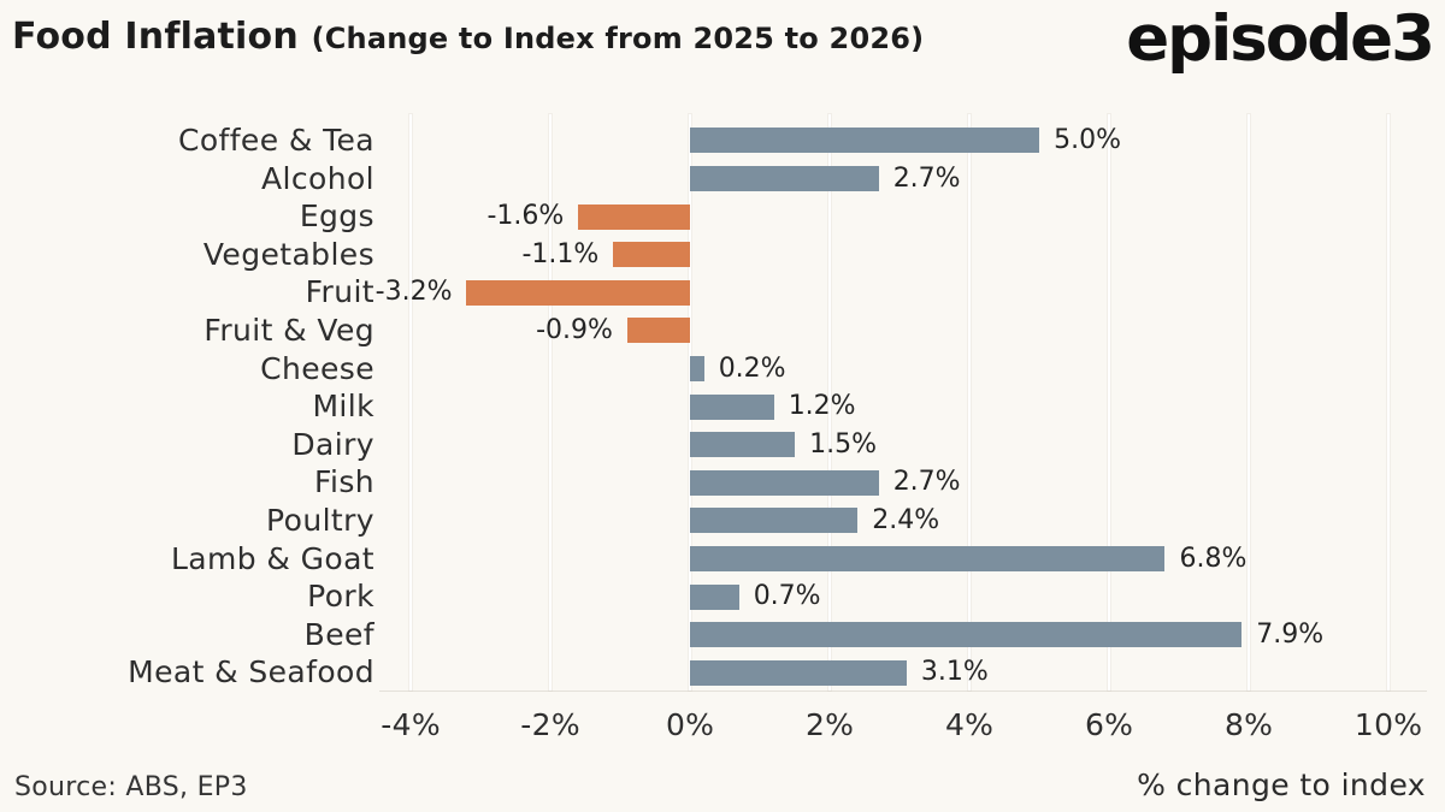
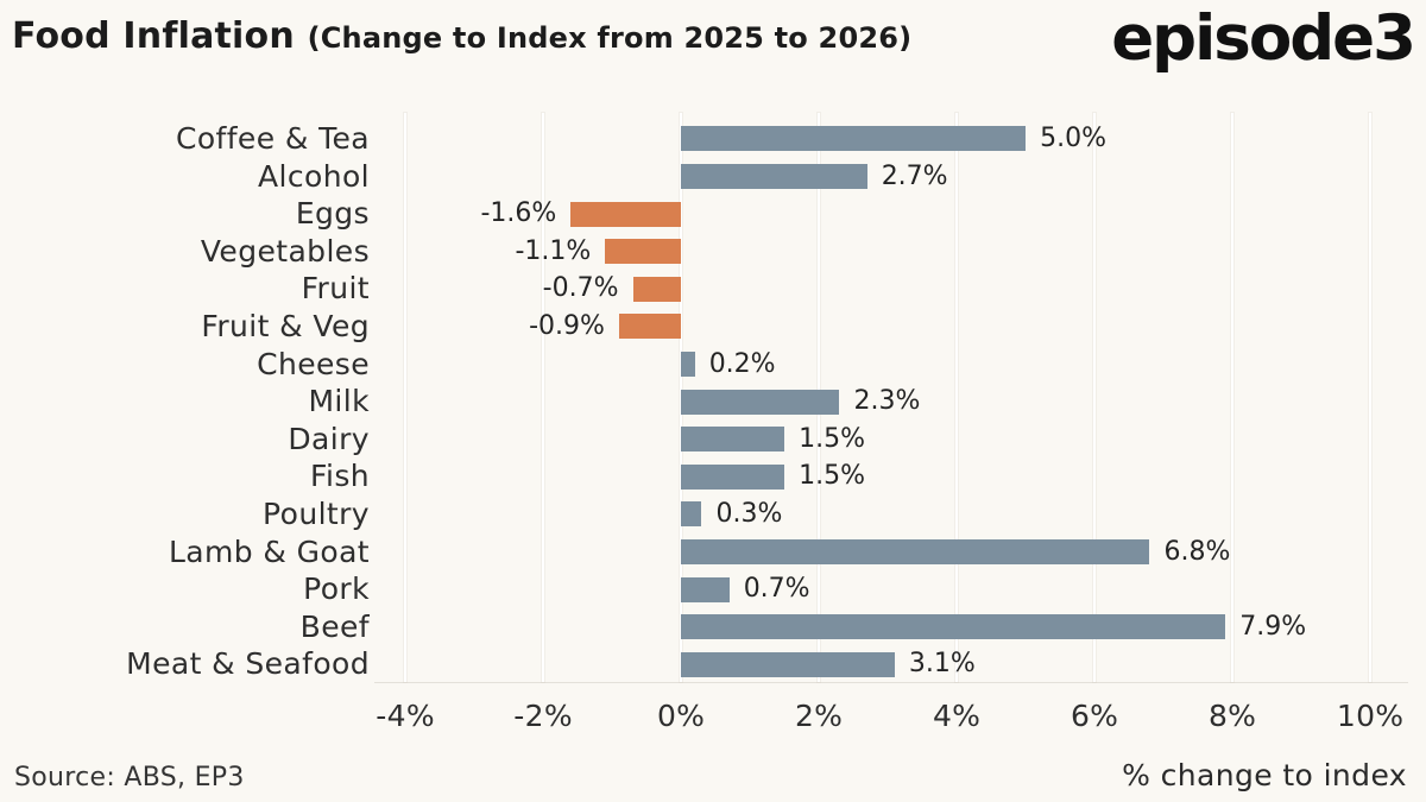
Fruit: -3.2% -> -0.7%
Milk: 1.2% -> 2.3%
Fish: 2.7% -> 1.5%
Poultry: 2.4% -> 0.3%
